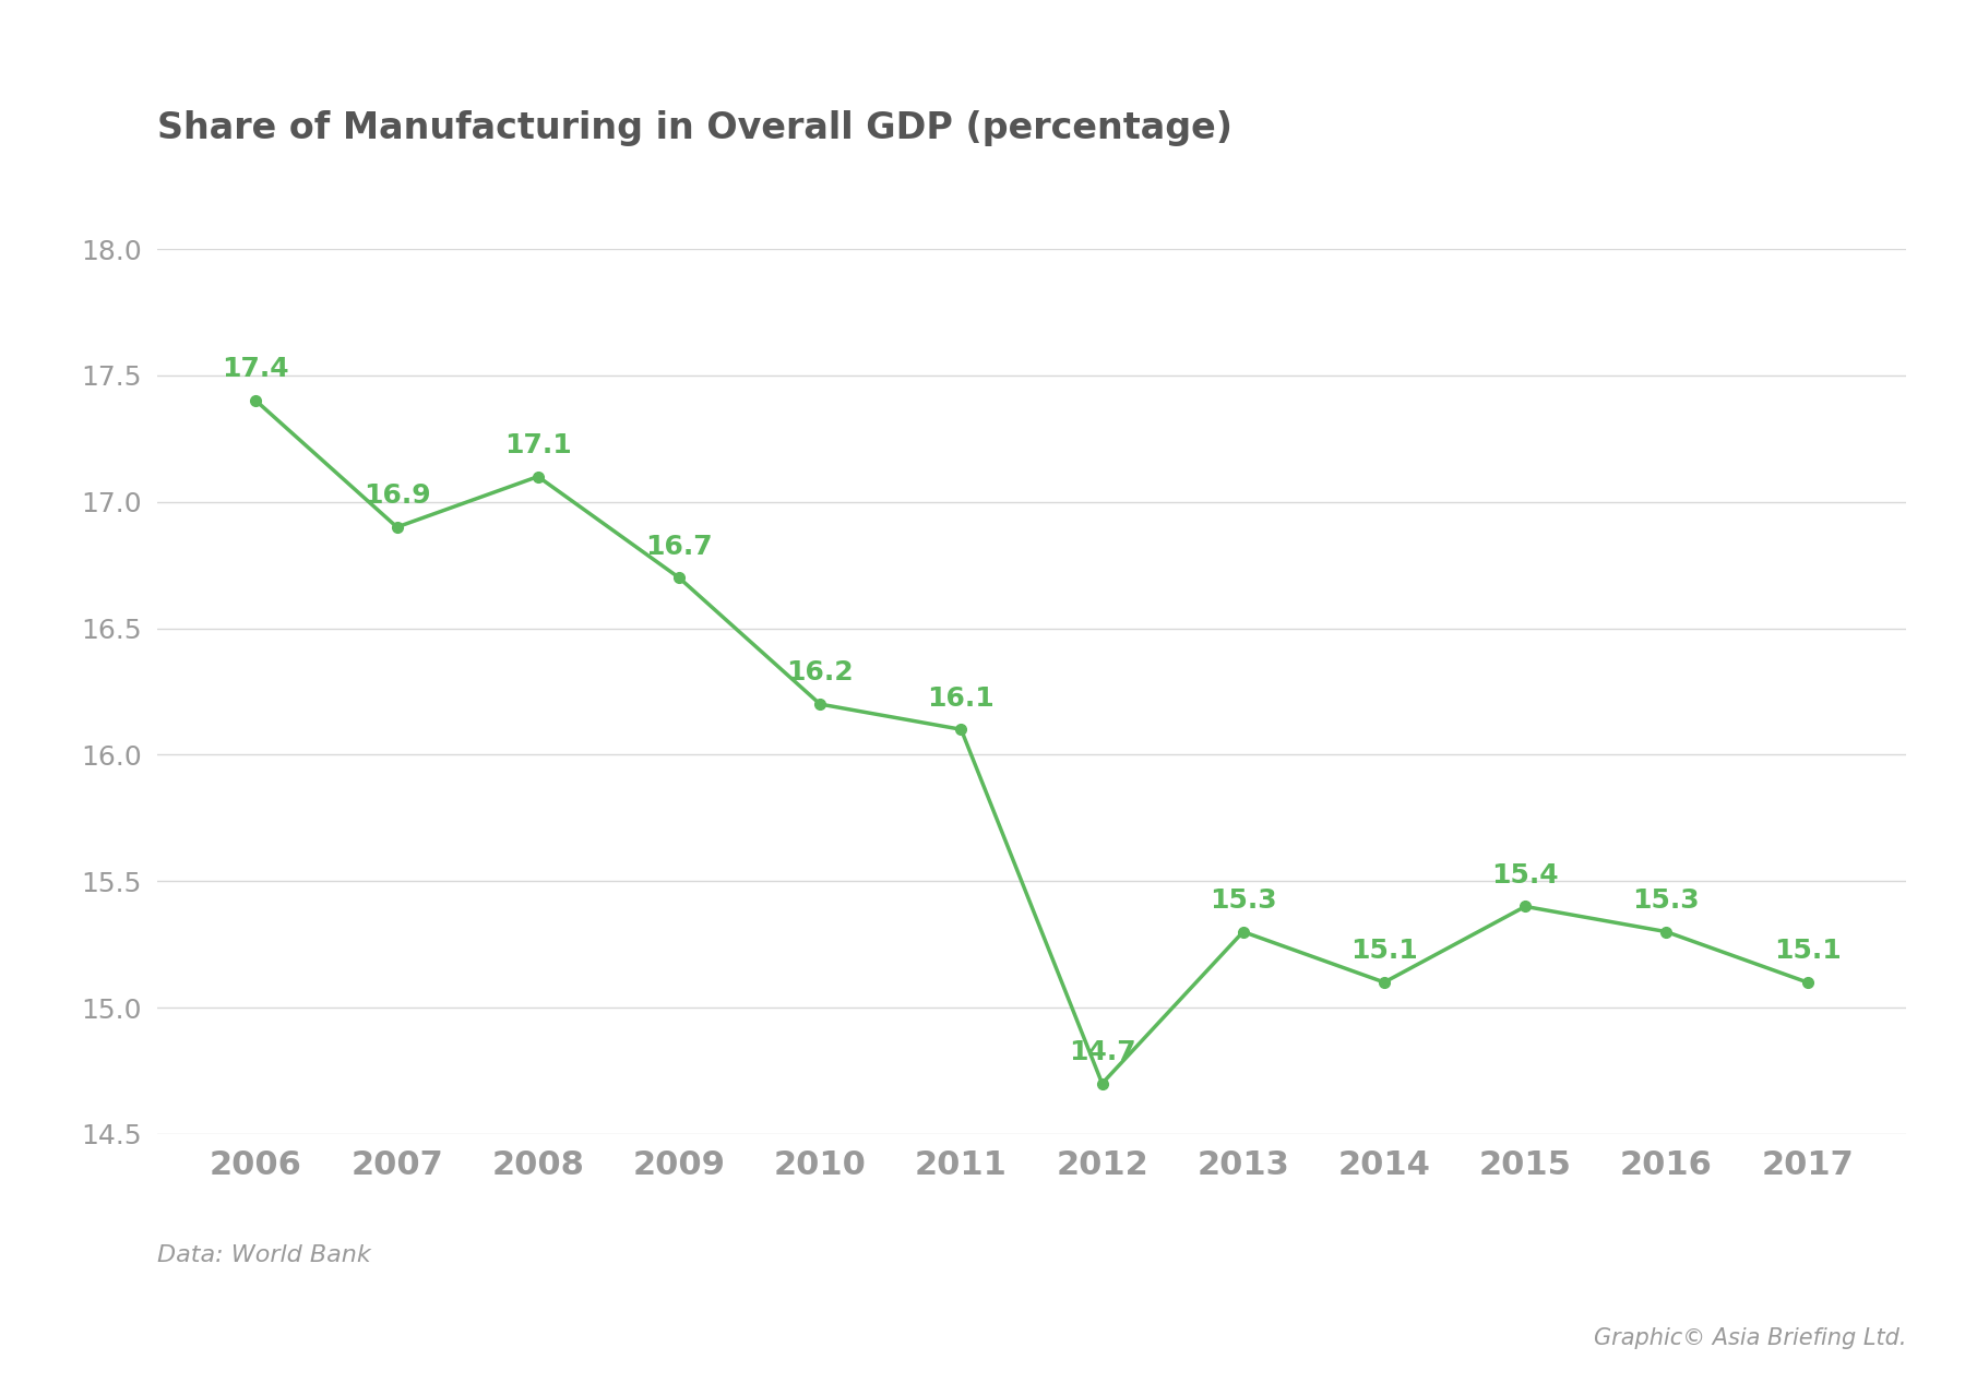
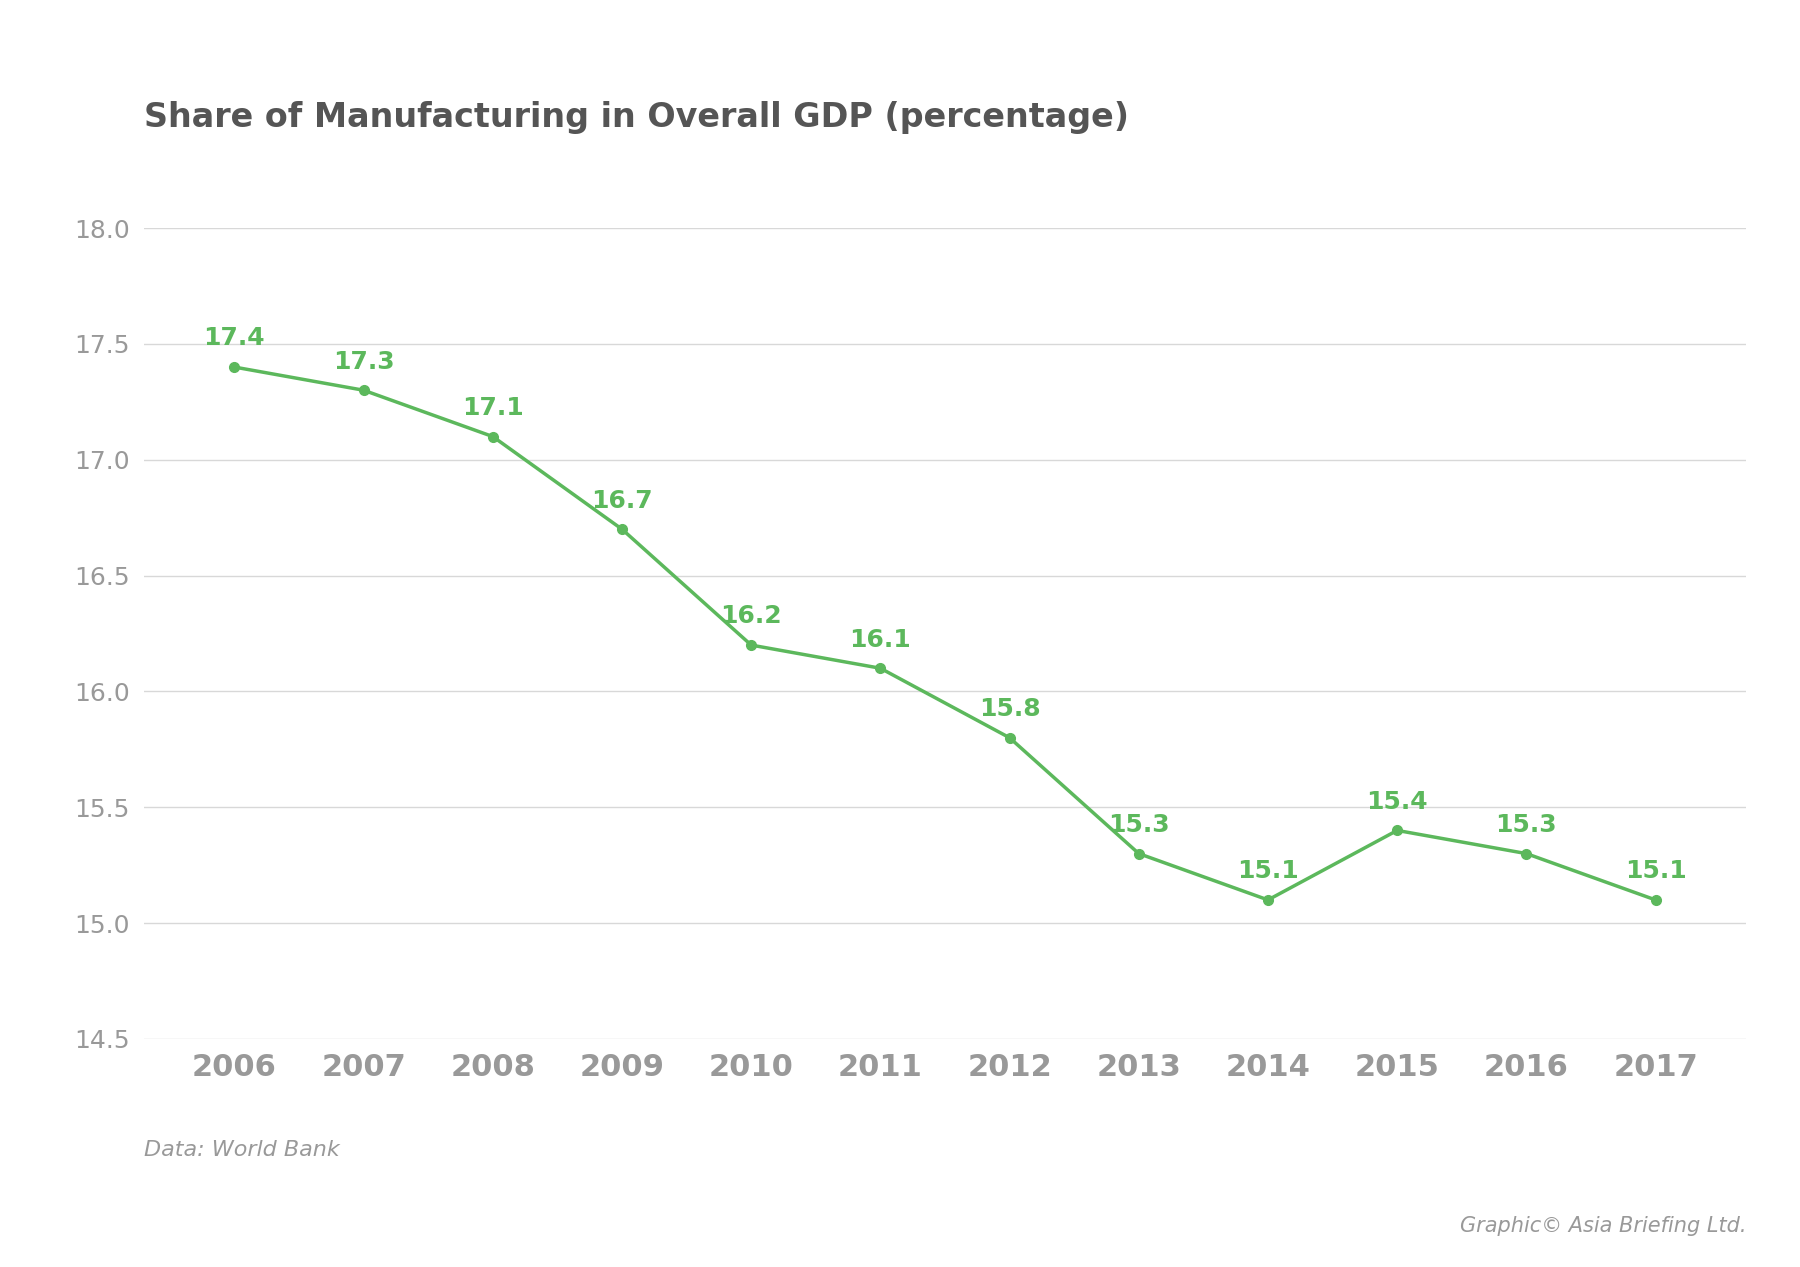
2007: 16.9 -> 17.3
2012: 14.7 -> 15.8
